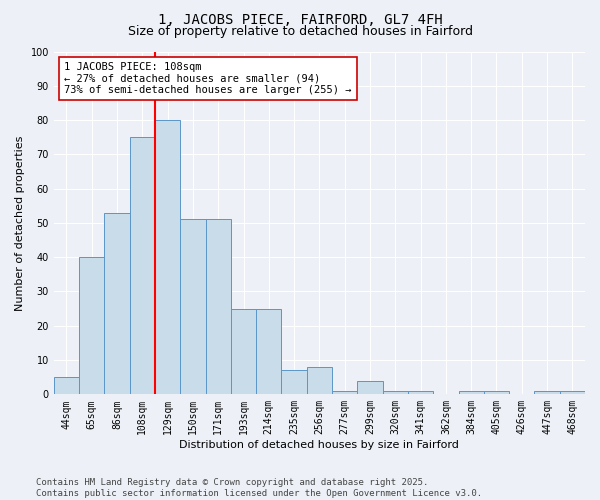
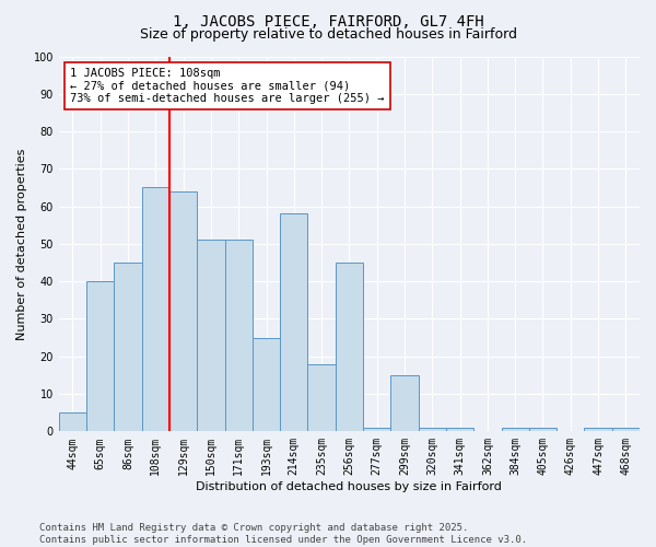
86sqm: 53 -> 45
108sqm: 75 -> 65
129sqm: 80 -> 64
214sqm: 25 -> 58
235sqm: 7 -> 18
256sqm: 8 -> 45
299sqm: 4 -> 15
